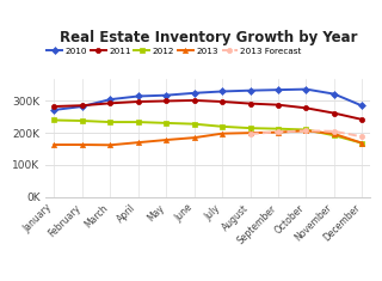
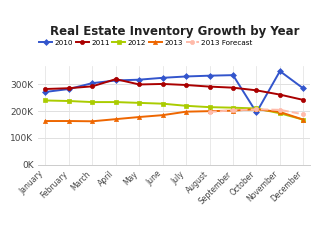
2011/April: 298K -> 320K
2010/October: 337K -> 195K
2010/November: 322K -> 350K
